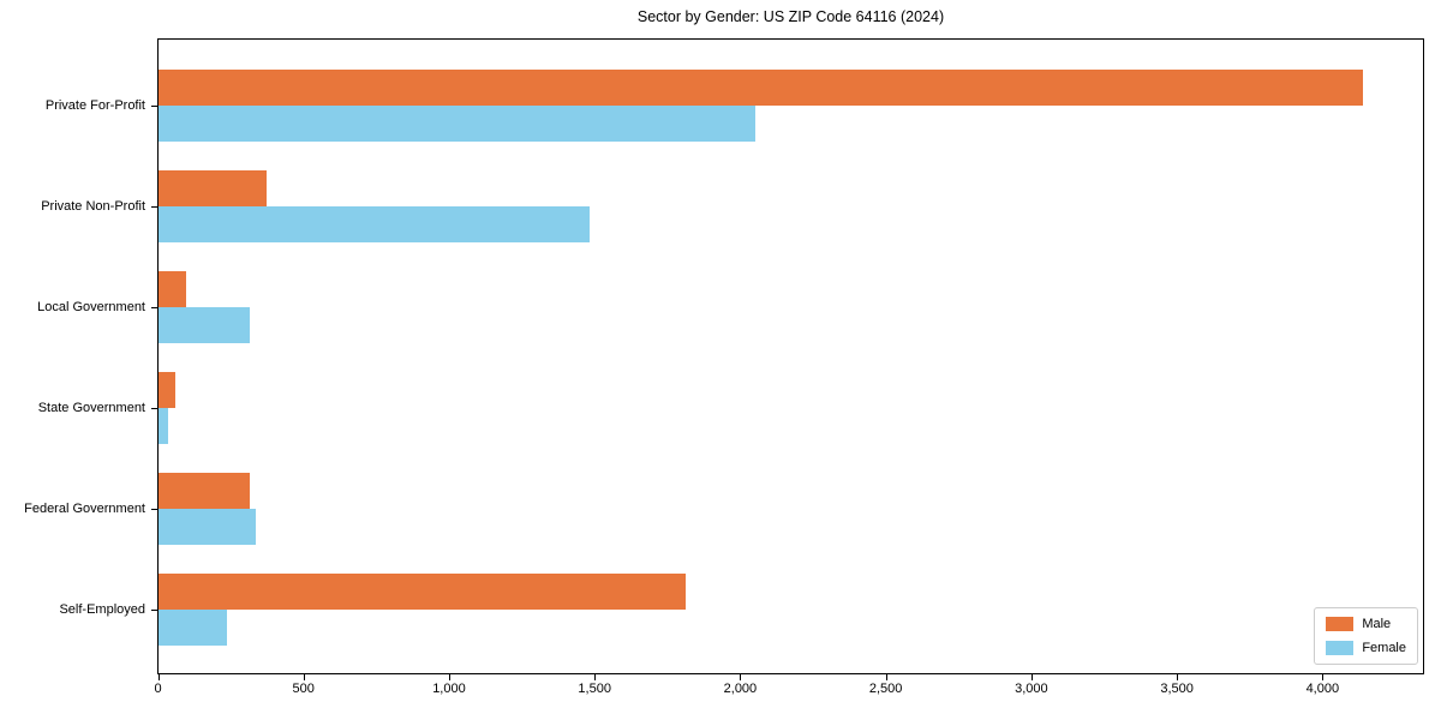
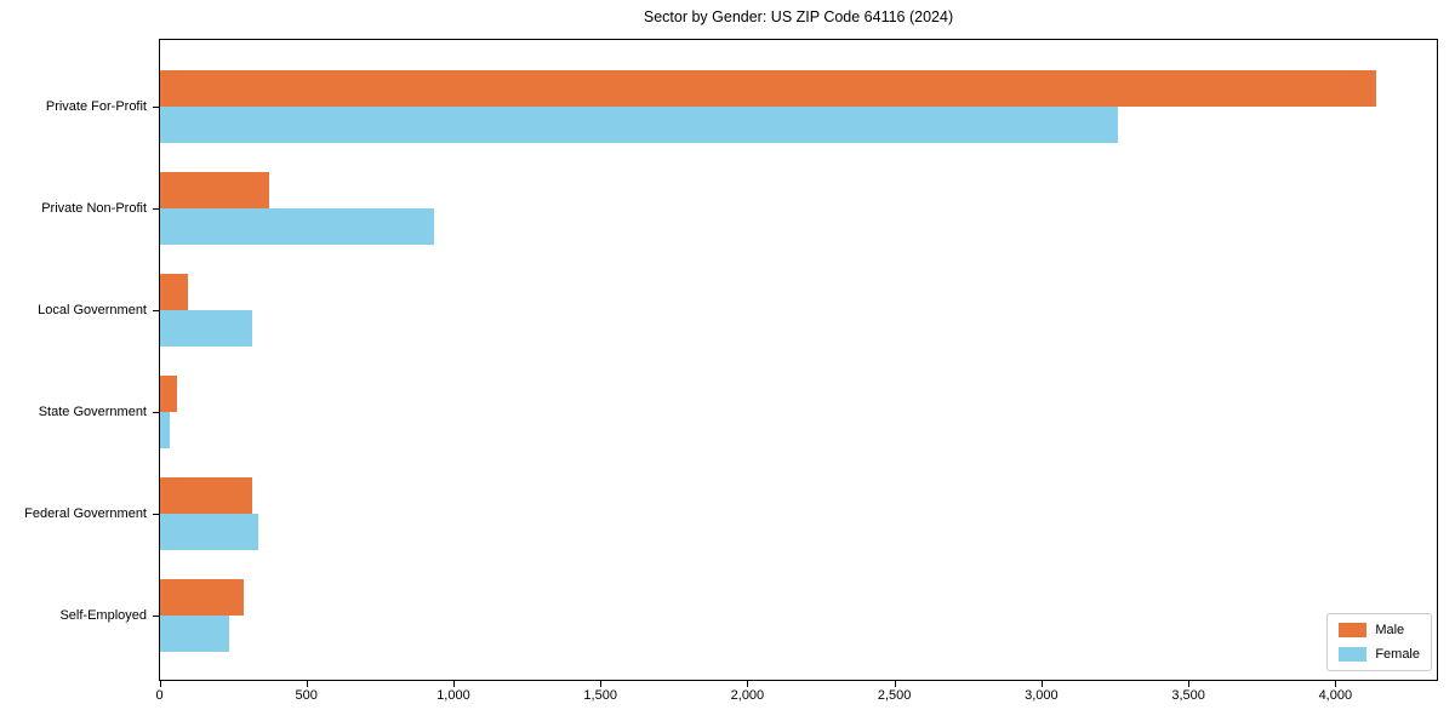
Female/Private For-Profit: 2050 -> 3260
Female/Private Non-Profit: 1480 -> 930
Male/Self-Employed: 1810 -> 280
